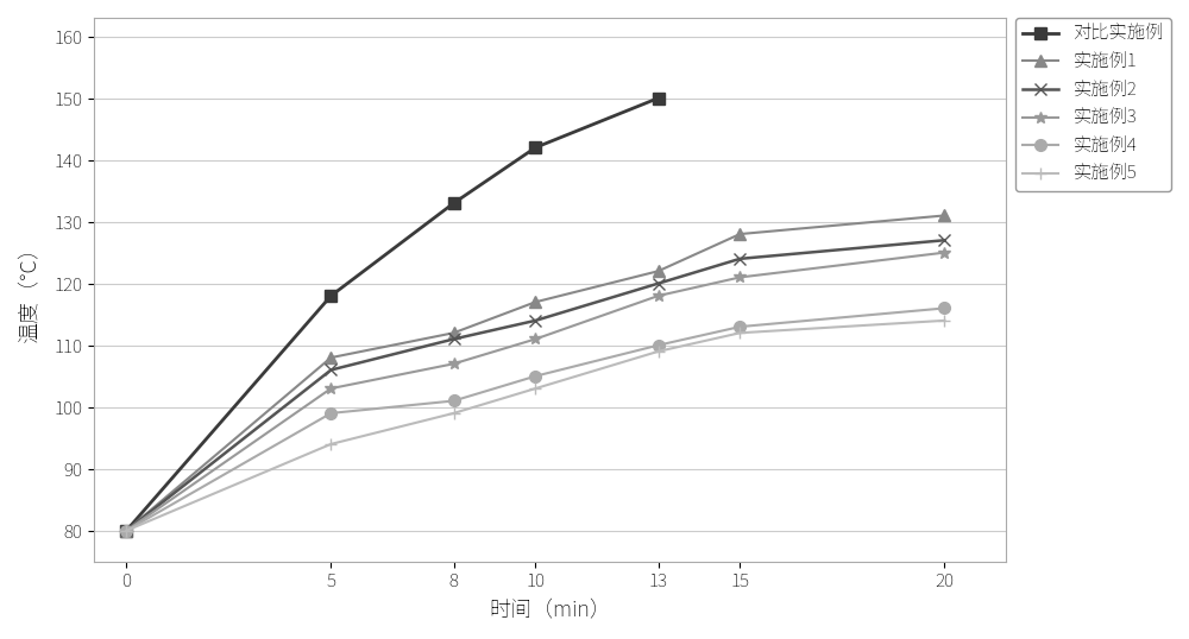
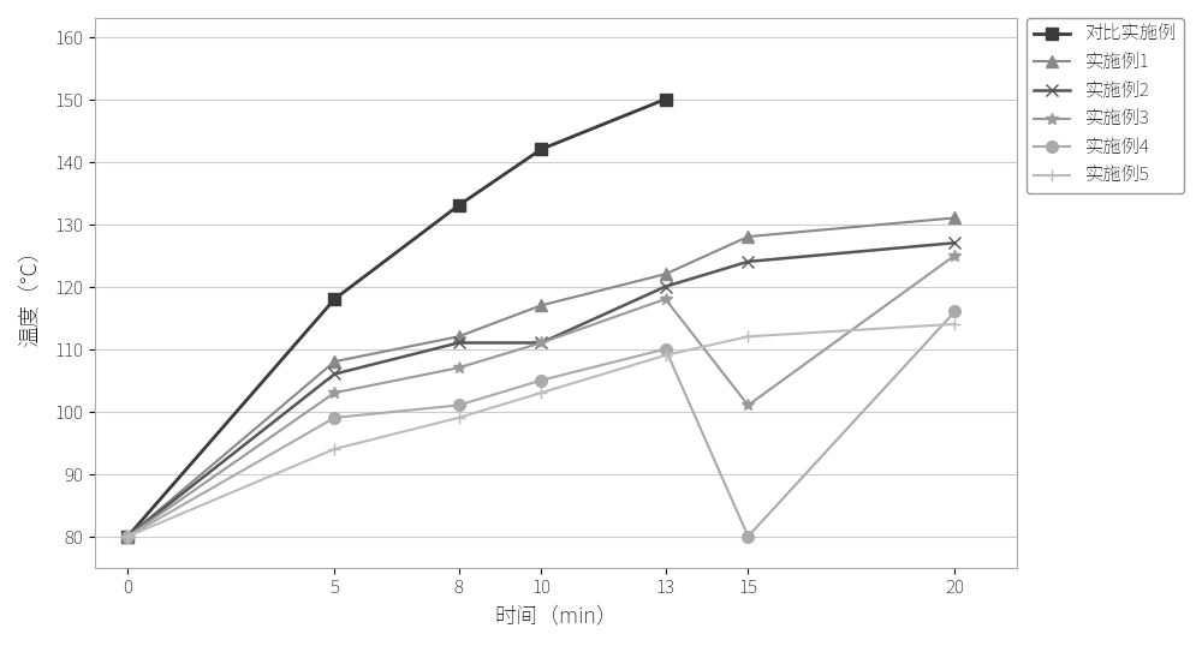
实施例2/10: 114 -> 111
实施例3/15: 121 -> 101
实施例4/15: 113 -> 80
